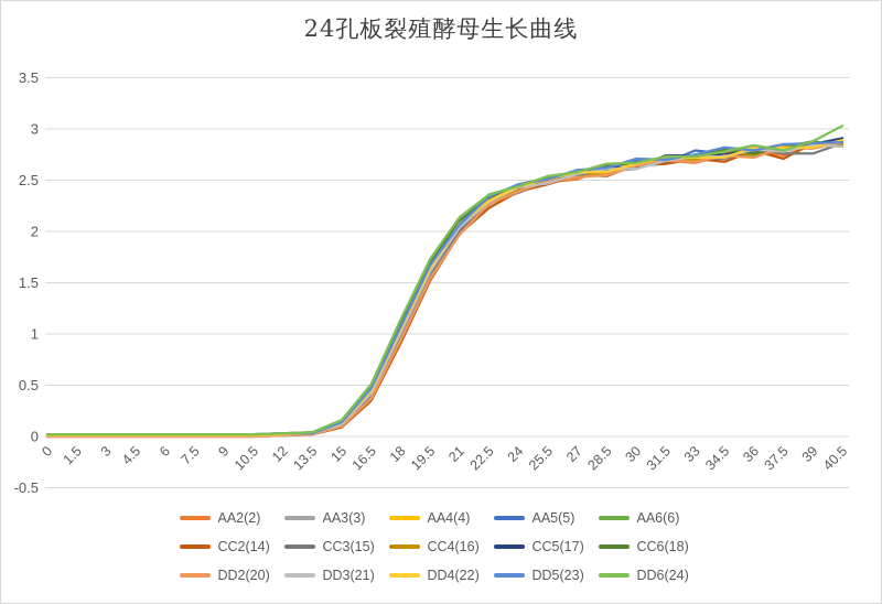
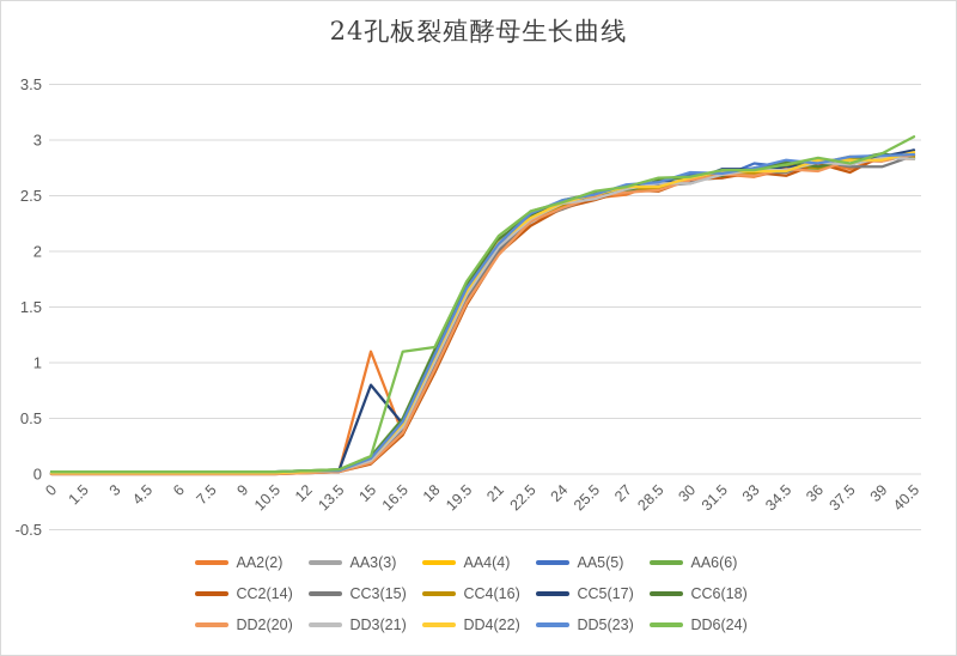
AA2(2)/15: 0.1 -> 1.1
CC5(17)/15: 0.1 -> 0.8
DD6(24)/16.5: 0.5 -> 1.1
